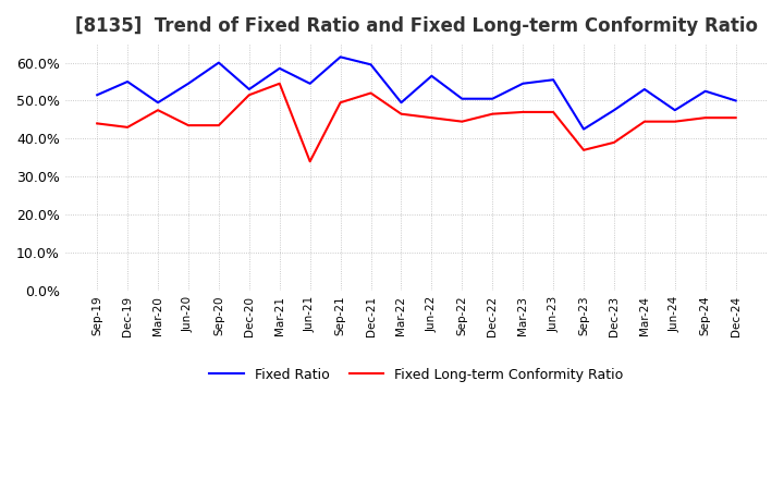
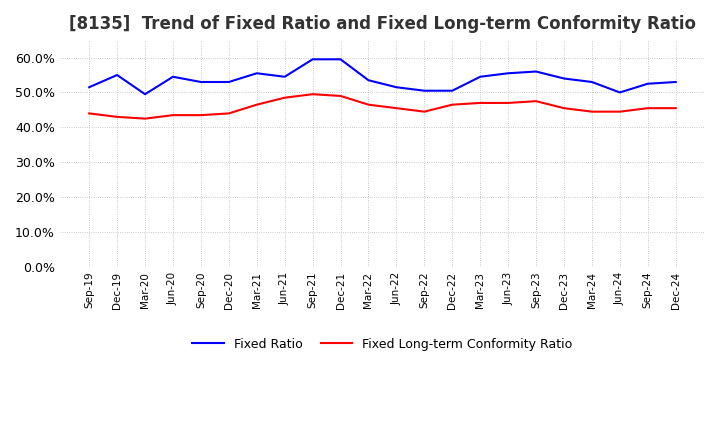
Fixed Long-term Conformity Ratio/Mar-20: 47.5% -> 42.5%
Fixed Ratio/Sep-20: 60.0% -> 53.0%
Fixed Long-term Conformity Ratio/Dec-20: 51.5% -> 44.0%
Fixed Ratio/Mar-21: 58.5% -> 55.5%
Fixed Long-term Conformity Ratio/Mar-21: 54.5% -> 46.5%
Fixed Long-term Conformity Ratio/Jun-21: 34.0% -> 48.5%
Fixed Ratio/Sep-21: 61.5% -> 59.5%
Fixed Long-term Conformity Ratio/Dec-21: 52.0% -> 49.0%
Fixed Ratio/Mar-22: 49.5% -> 53.5%
Fixed Ratio/Jun-22: 56.5% -> 51.5%
Fixed Ratio/Sep-23: 42.5% -> 56.0%
Fixed Long-term Conformity Ratio/Sep-23: 37.0% -> 47.5%
Fixed Ratio/Dec-23: 47.5% -> 54.0%
Fixed Long-term Conformity Ratio/Dec-23: 39.0% -> 45.5%
Fixed Ratio/Jun-24: 47.5% -> 50.0%
Fixed Ratio/Dec-24: 50.0% -> 53.0%
